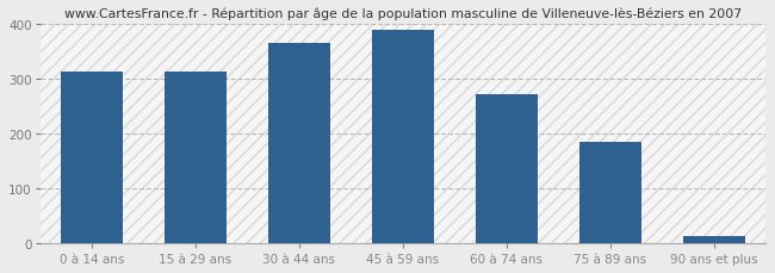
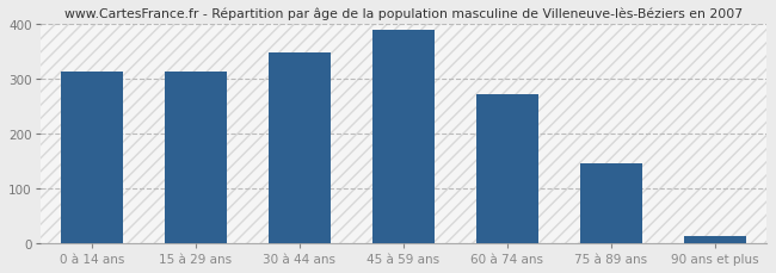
30 à 44 ans: 365 -> 347
75 à 89 ans: 185 -> 145
